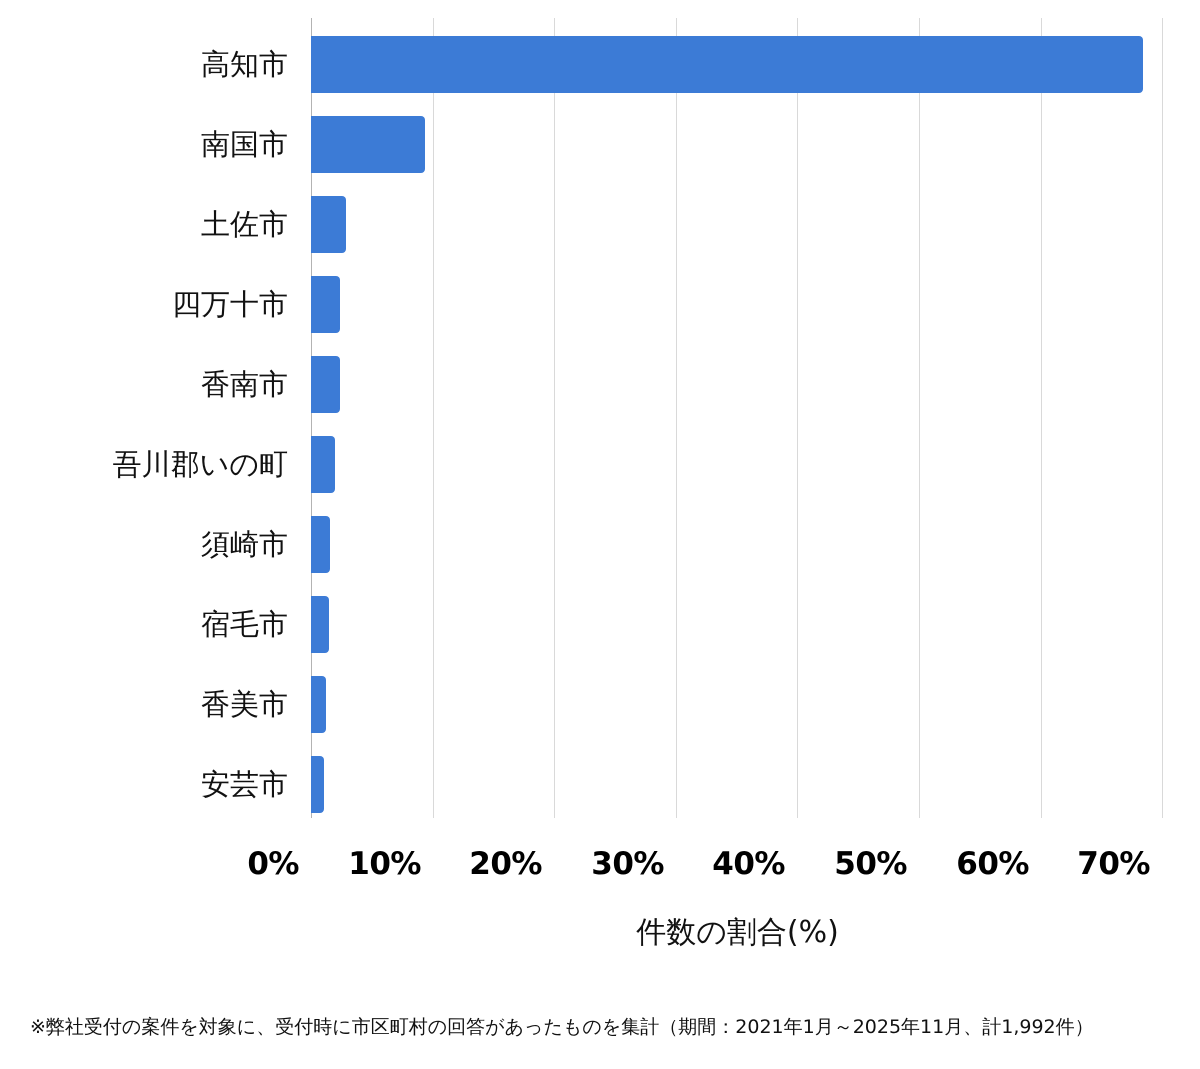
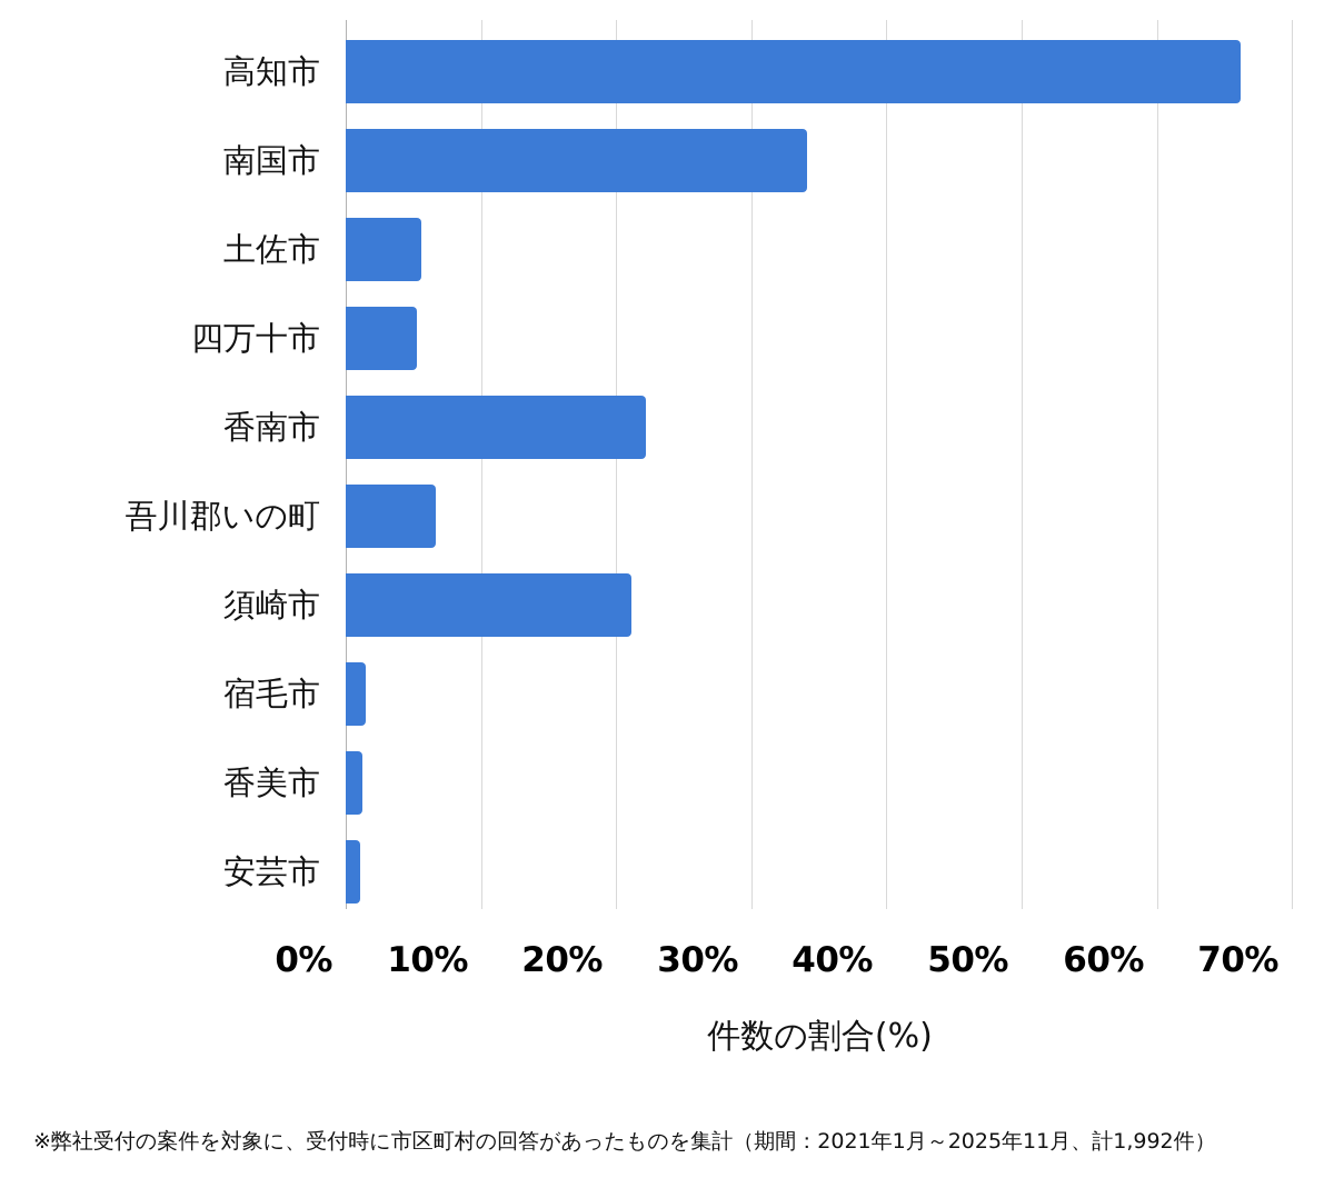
高知市: 68.4% -> 66.2%
南国市: 9.4% -> 34.1%
土佐市: 2.9% -> 5.6%
四万十市: 2.4% -> 5.3%
香南市: 2.4% -> 22.2%
吾川郡いの町: 2.0% -> 6.7%
須崎市: 1.6% -> 21.1%
